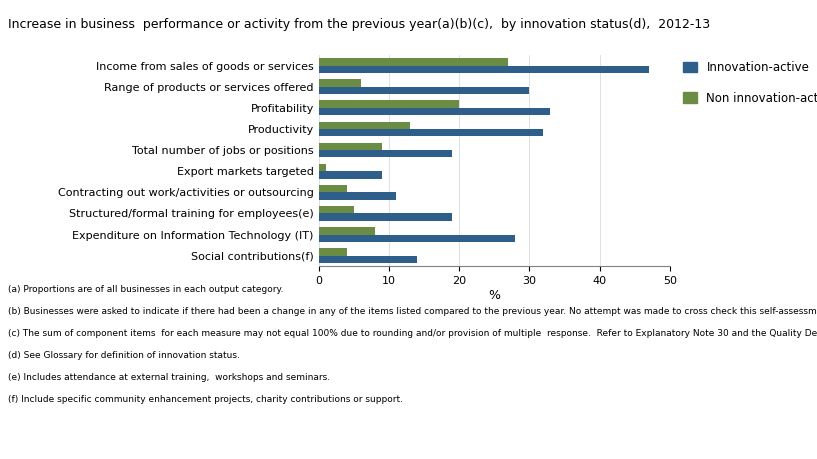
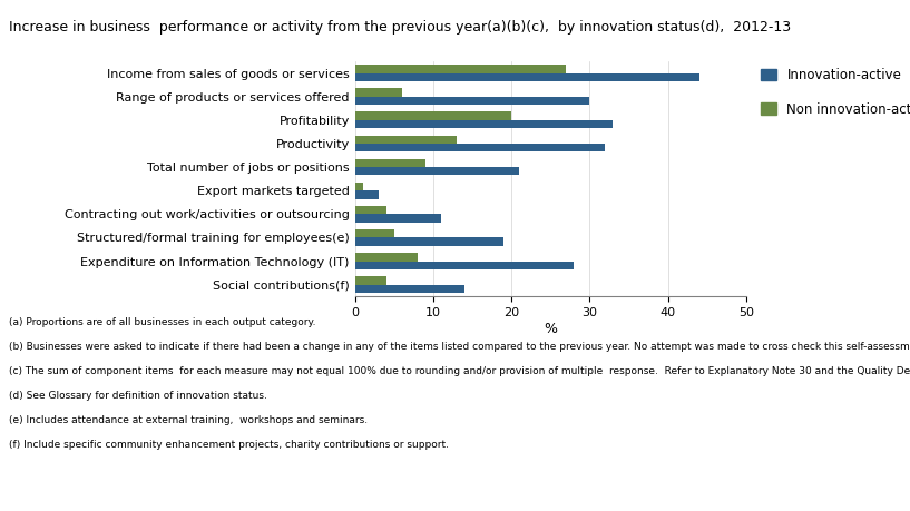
Innovation-active/Income from sales of goods or services: 47 -> 44
Innovation-active/Total number of jobs or positions: 19 -> 21
Innovation-active/Export markets targeted: 9 -> 3
